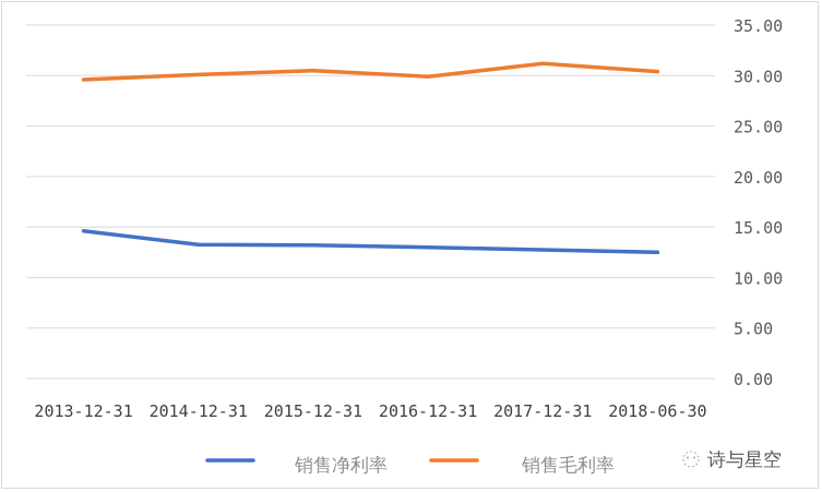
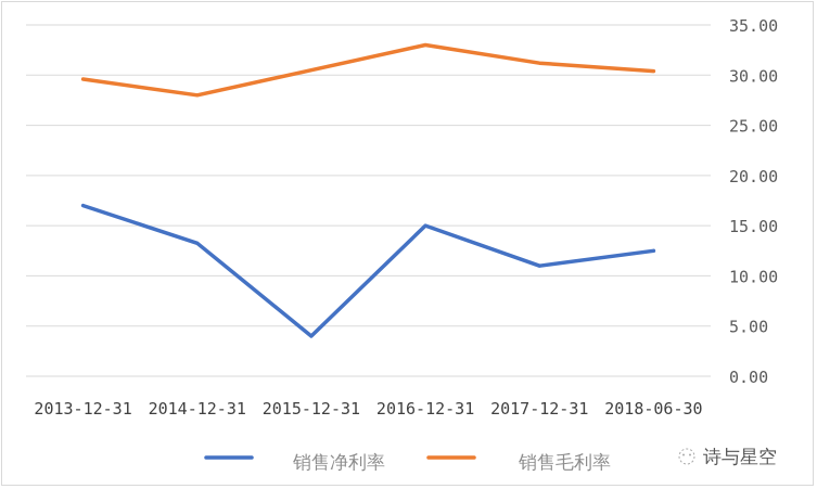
销售净利率/2013-12-31: 15 -> 17
销售毛利率/2014-12-31: 30 -> 28
销售净利率/2015-12-31: 13 -> 4
销售净利率/2016-12-31: 13 -> 15
销售毛利率/2016-12-31: 30 -> 33
销售净利率/2017-12-31: 13 -> 11
